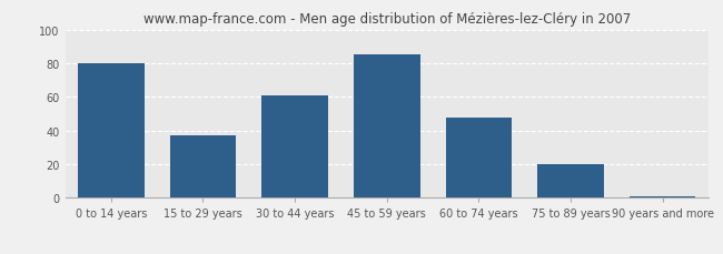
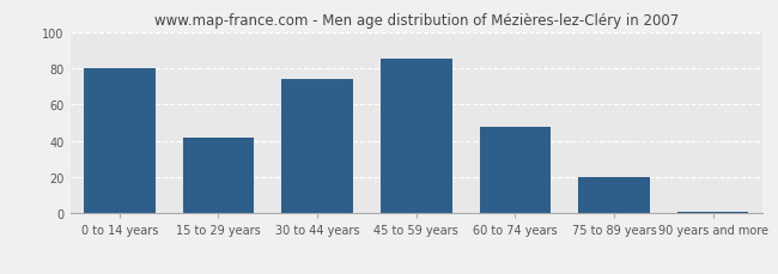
15 to 29 years: 37 -> 42
30 to 44 years: 61 -> 74
